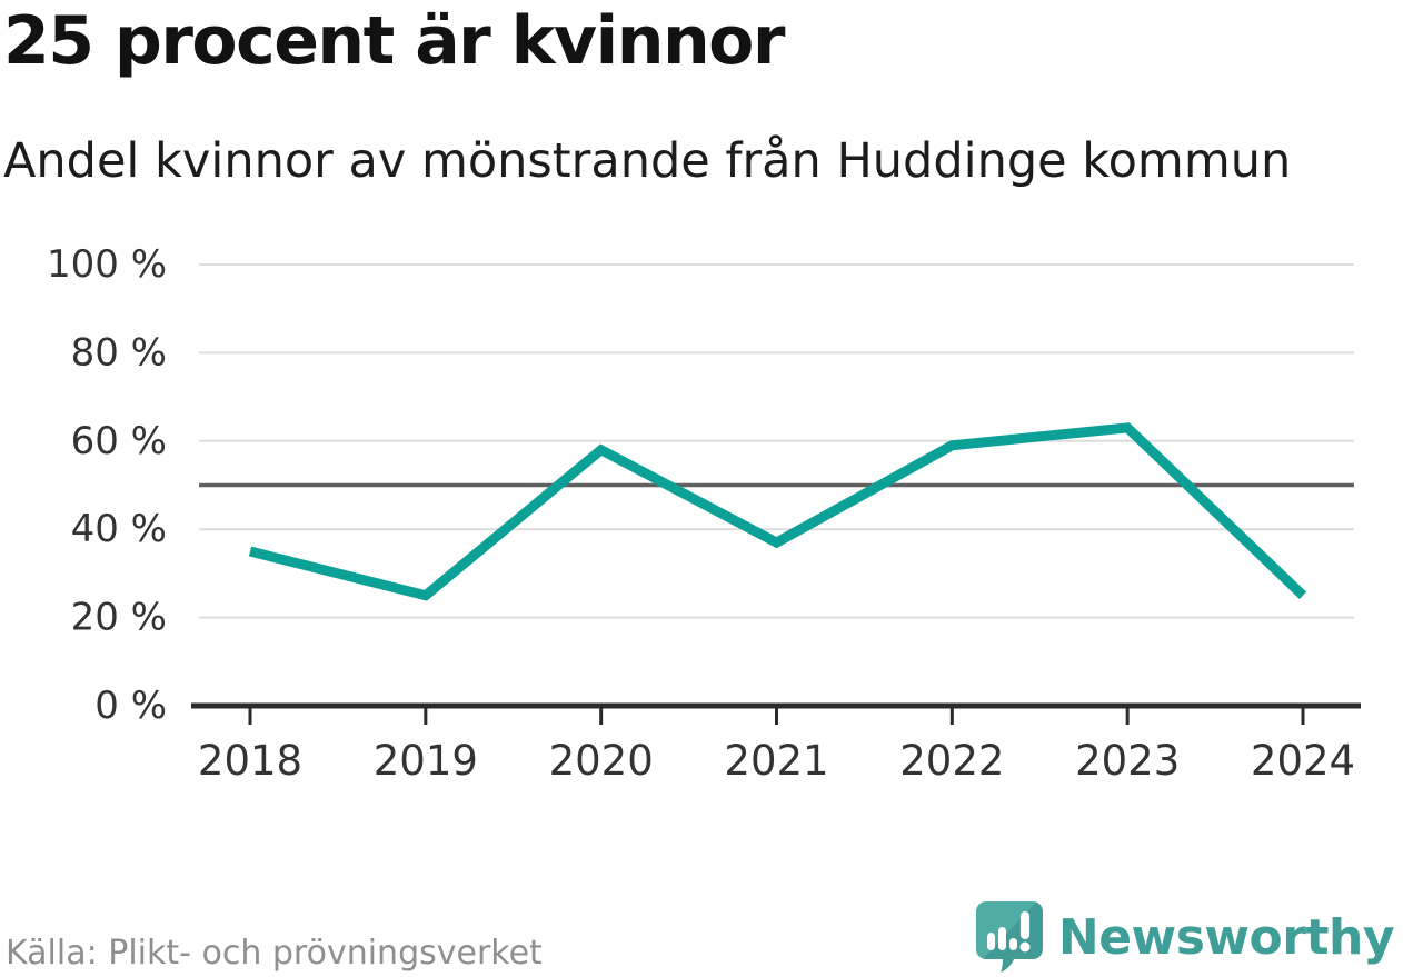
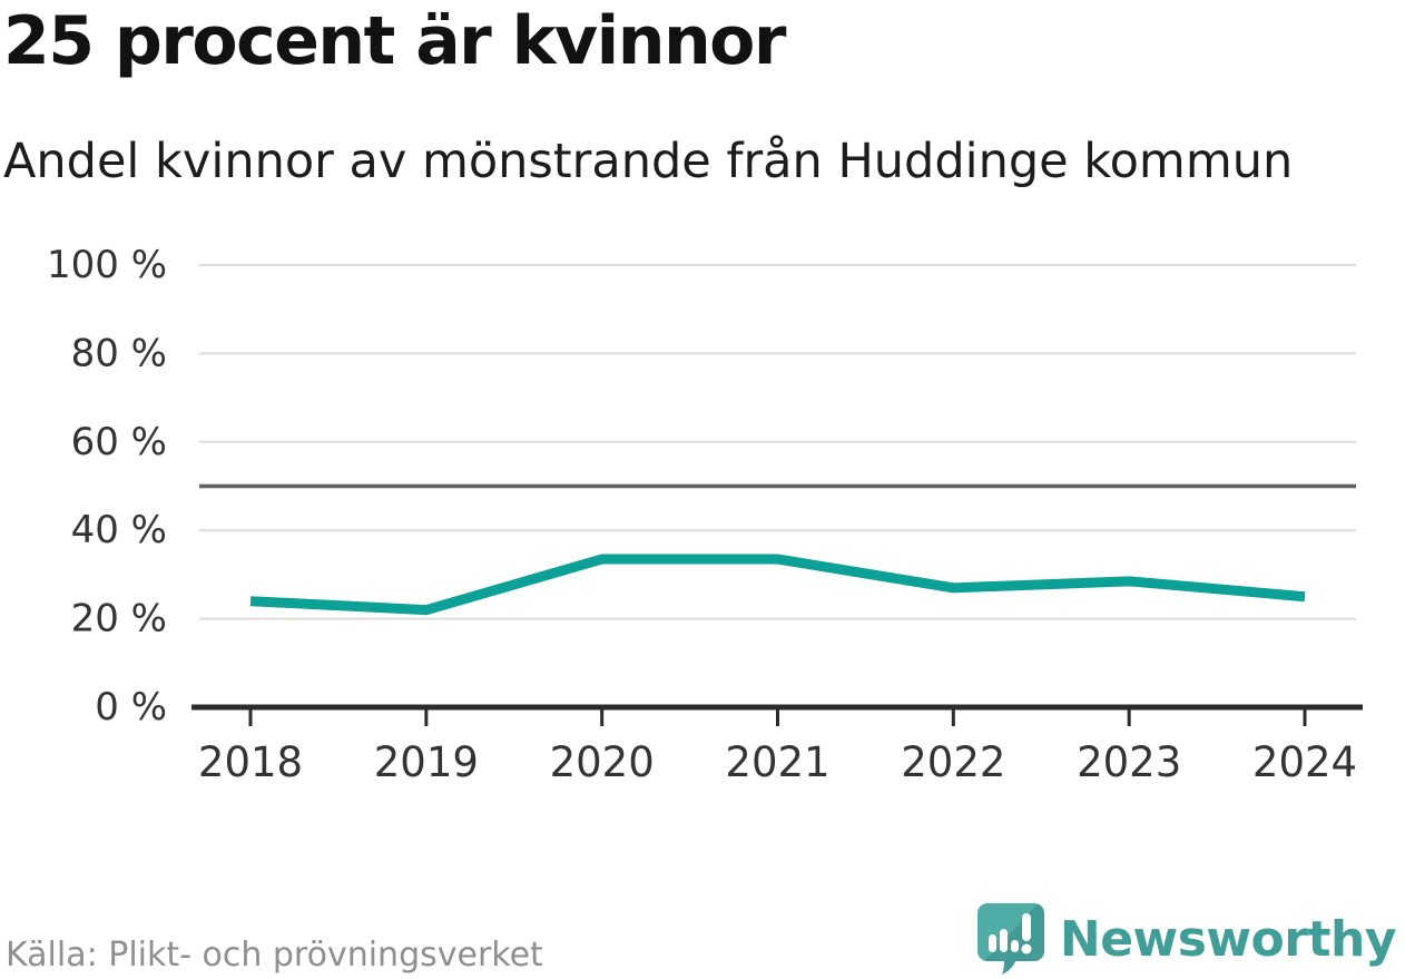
2018: 35% -> 24%
2019: 25% -> 22%
2020: 58% -> 34%
2021: 37% -> 34%
2022: 59% -> 27%
2023: 63% -> 28%
